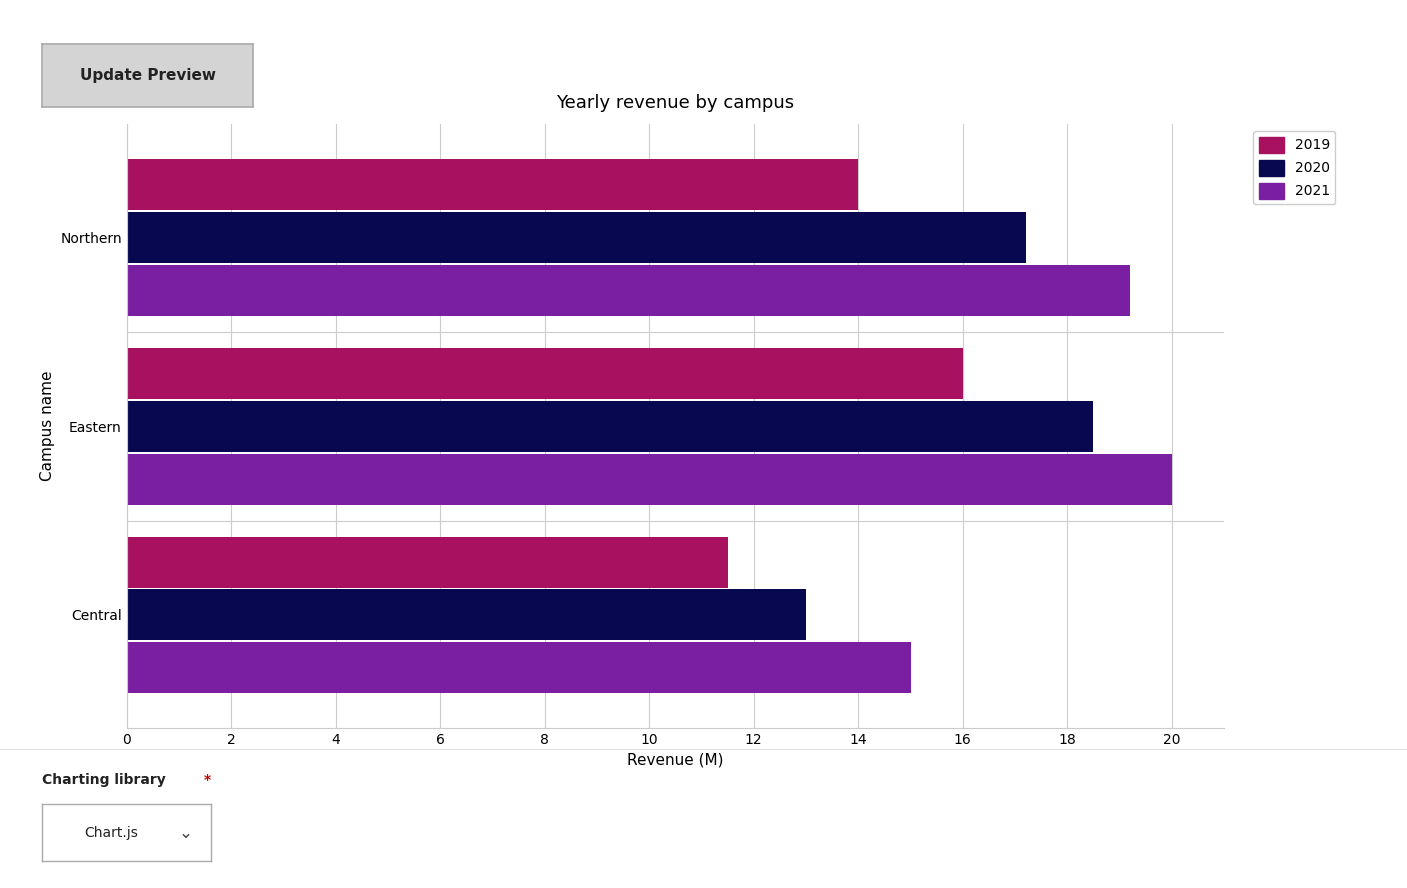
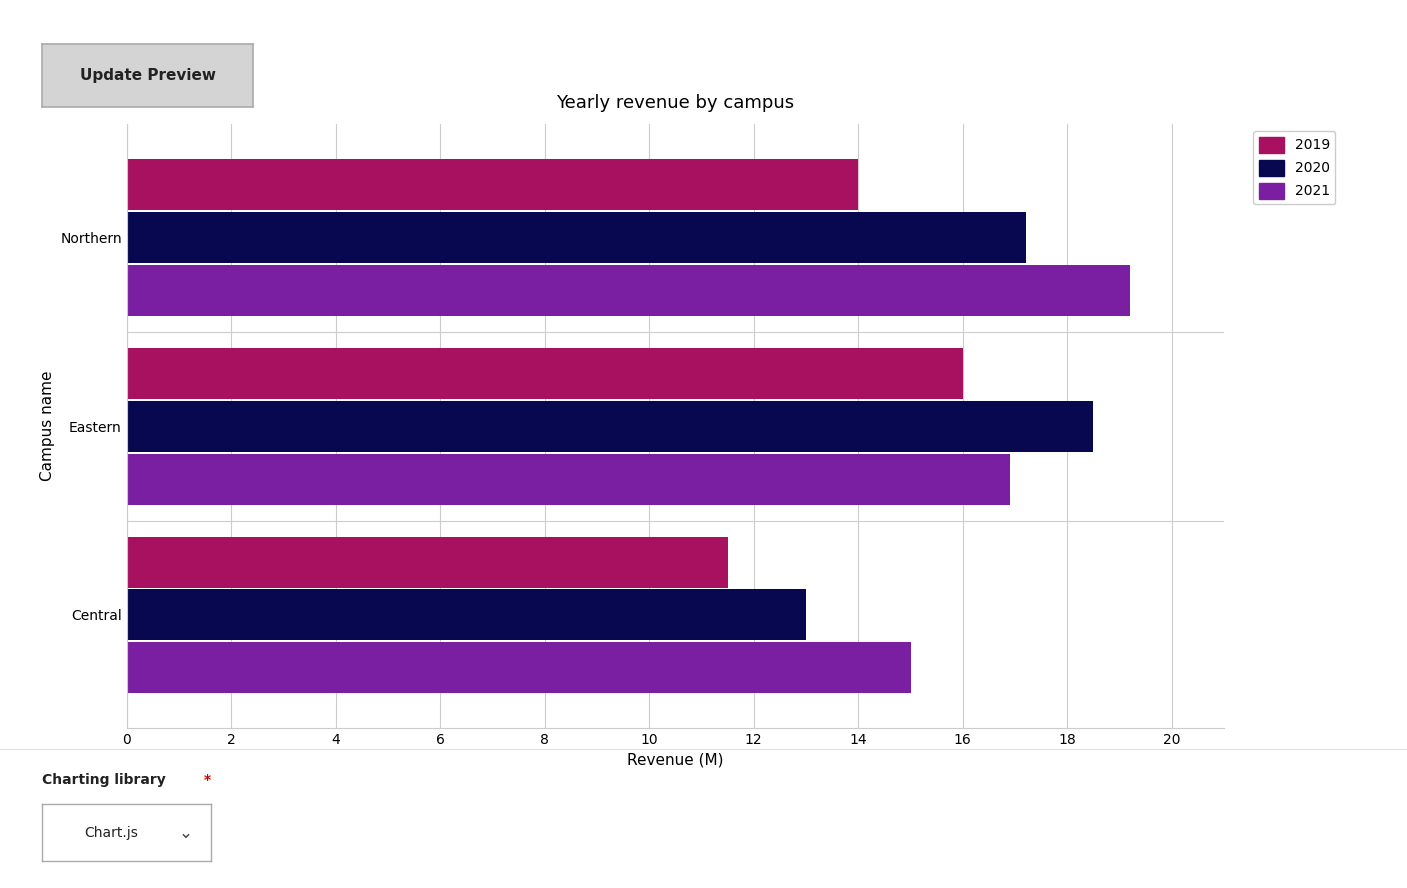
2021/Eastern: 20.0 -> 16.9
